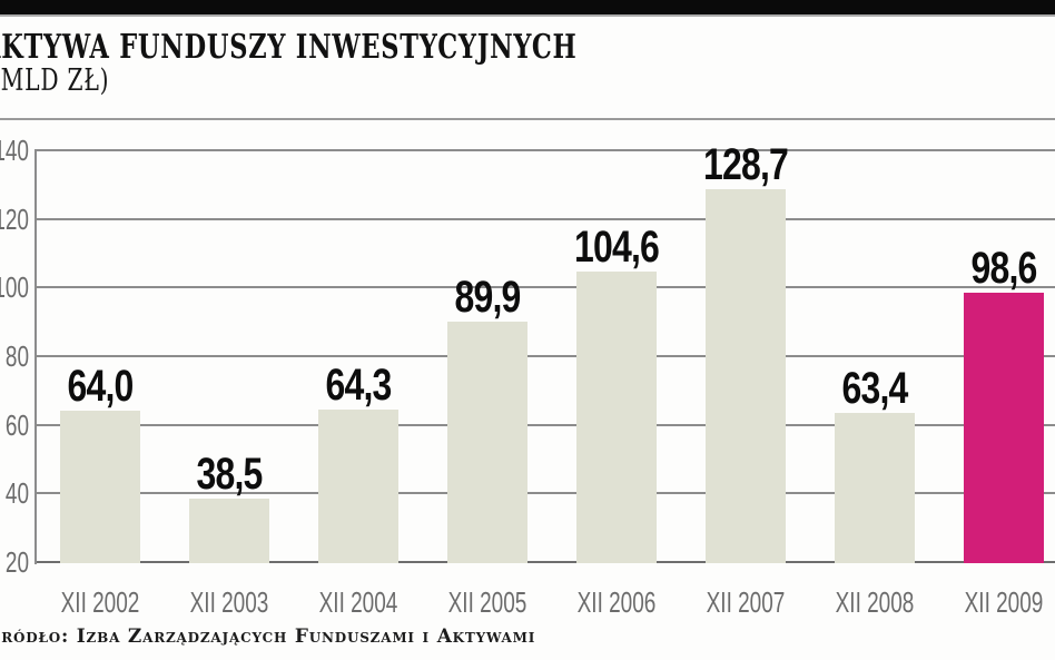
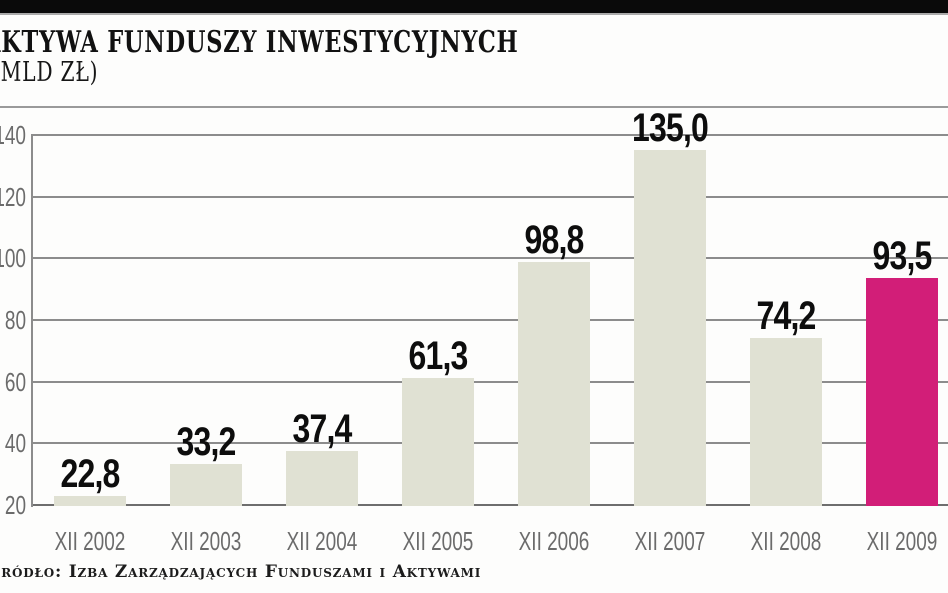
XII 2002: 64,0 -> 22,8
XII 2003: 38,5 -> 33,2
XII 2004: 64,3 -> 37,4
XII 2005: 89,9 -> 61,3
XII 2006: 104,6 -> 98,8
XII 2007: 128,7 -> 135,0
XII 2008: 63,4 -> 74,2
XII 2009: 98,6 -> 93,5
